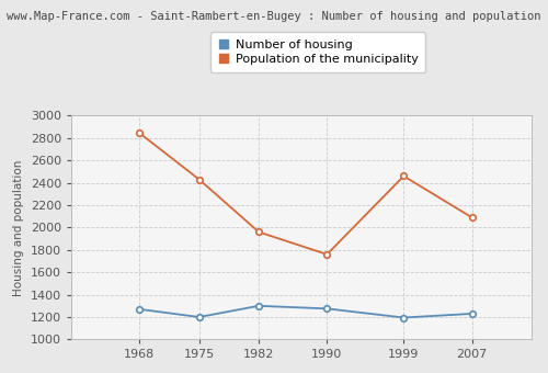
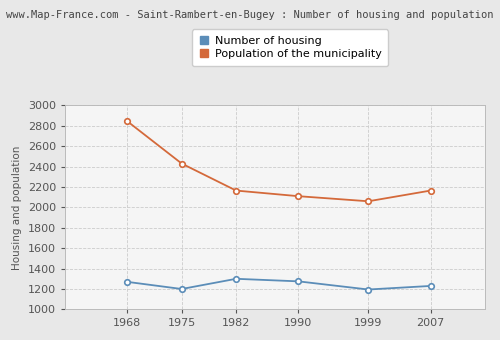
Population of the municipality/1982: 1960 -> 2160
Population of the municipality/1990: 1760 -> 2110
Population of the municipality/1999: 2460 -> 2060
Population of the municipality/2007: 2090 -> 2160
